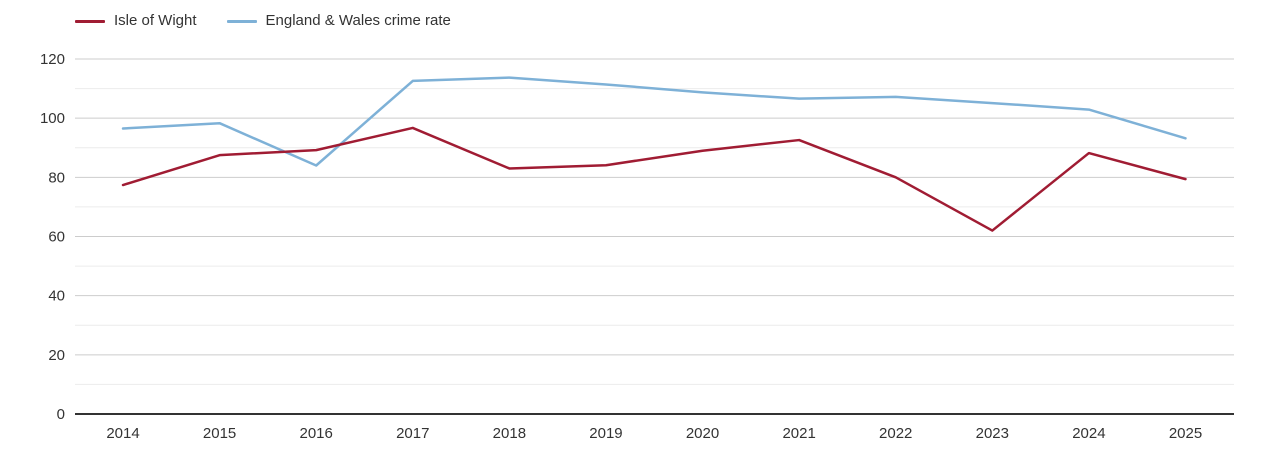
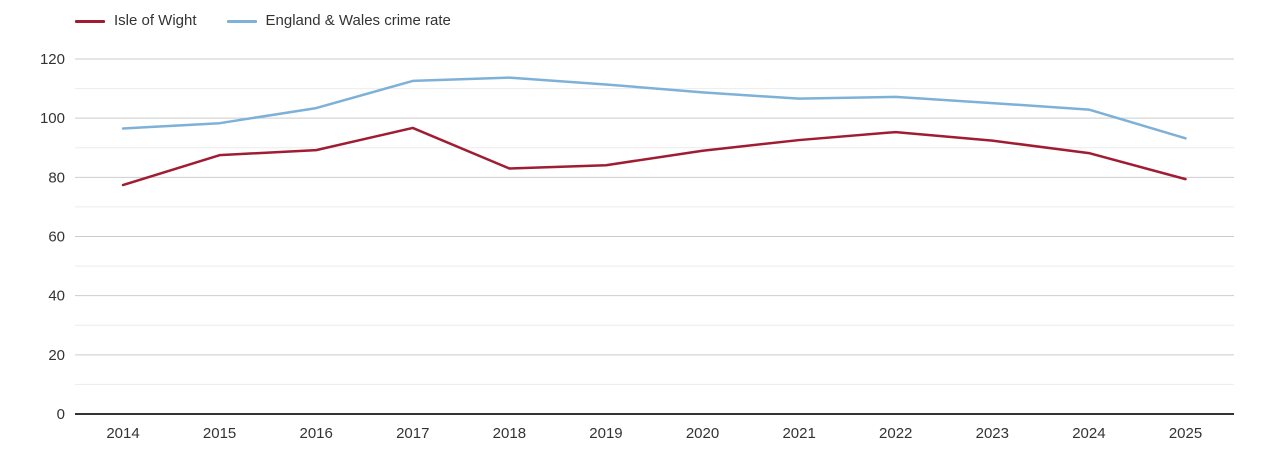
England & Wales crime rate/2016: 84 -> 103
Isle of Wight/2022: 80 -> 95
Isle of Wight/2023: 62 -> 92
